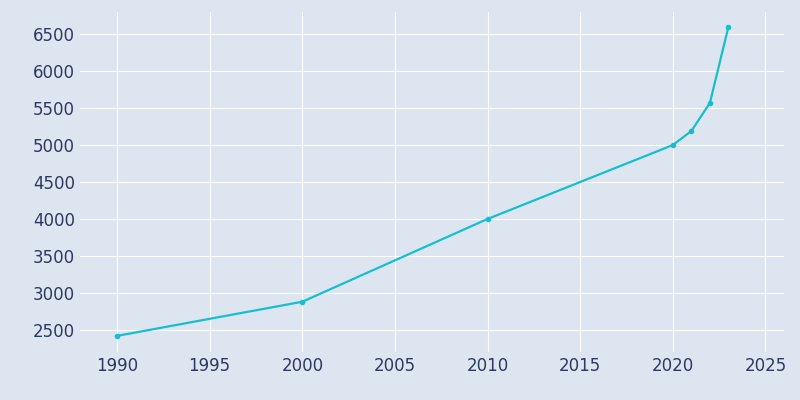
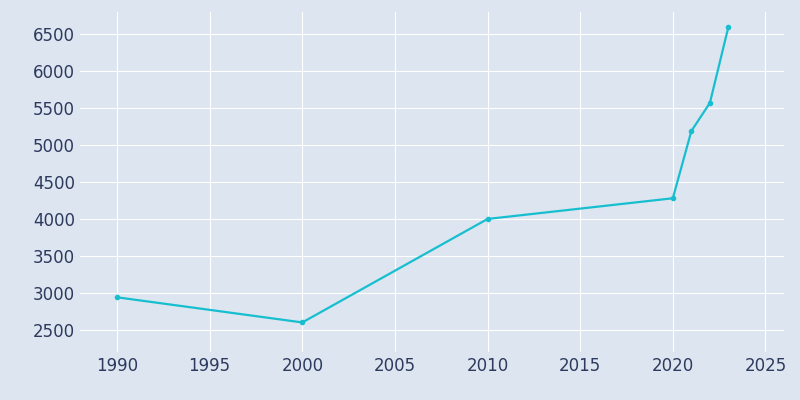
1990: 2420 -> 2940
2000: 2880 -> 2600
2020: 5000 -> 4280
